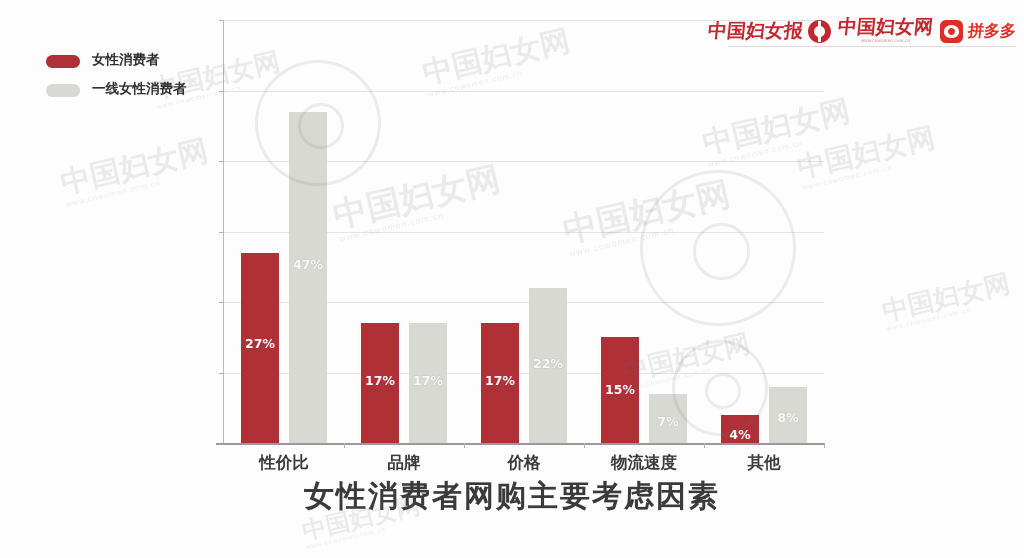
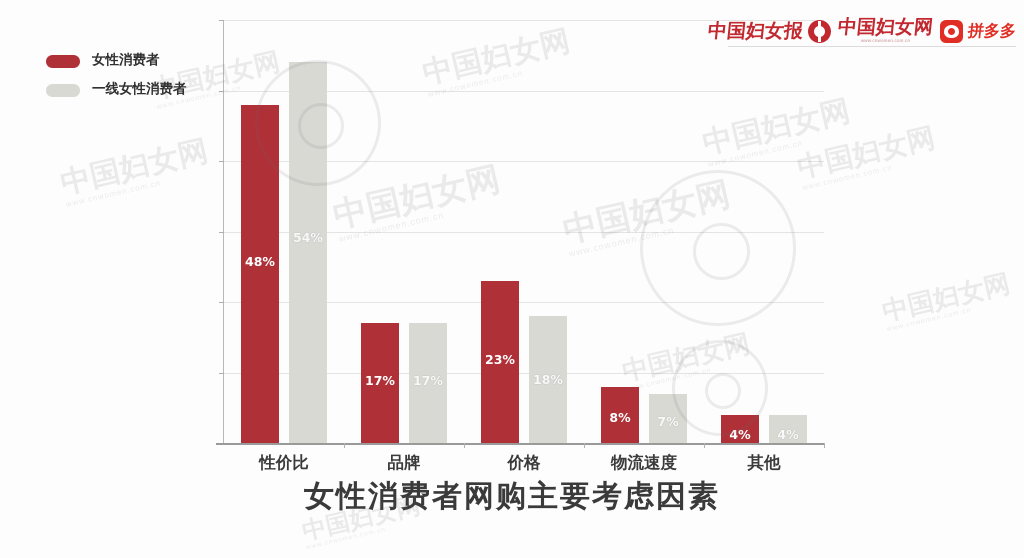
女性消费者/性价比: 27% -> 48%
一线女性消费者/性价比: 47% -> 54%
女性消费者/价格: 17% -> 23%
一线女性消费者/价格: 22% -> 18%
女性消费者/物流速度: 15% -> 8%
一线女性消费者/其他: 8% -> 4%
